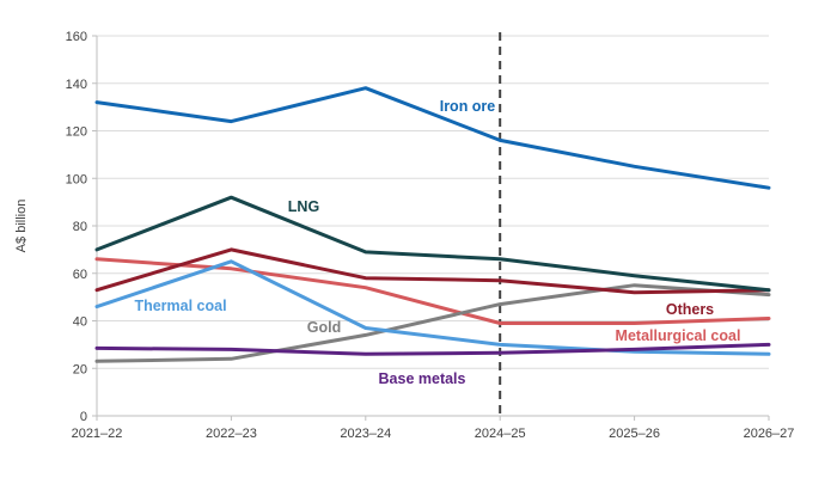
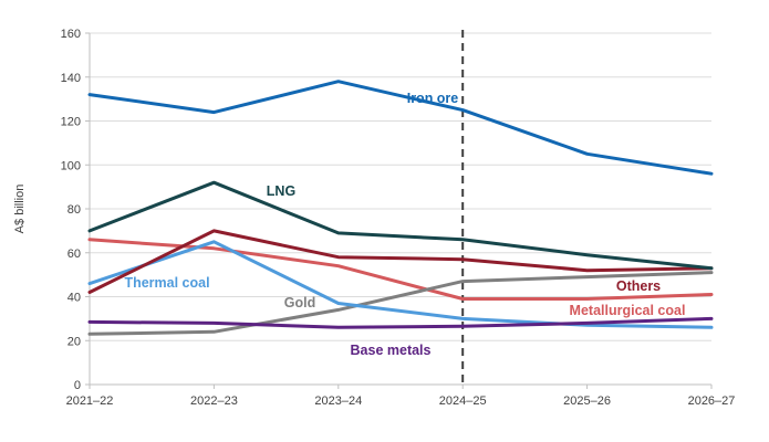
Others/2021–22: 53 -> 42
Iron ore/2024–25: 116 -> 125
Gold/2025–26: 55 -> 49
